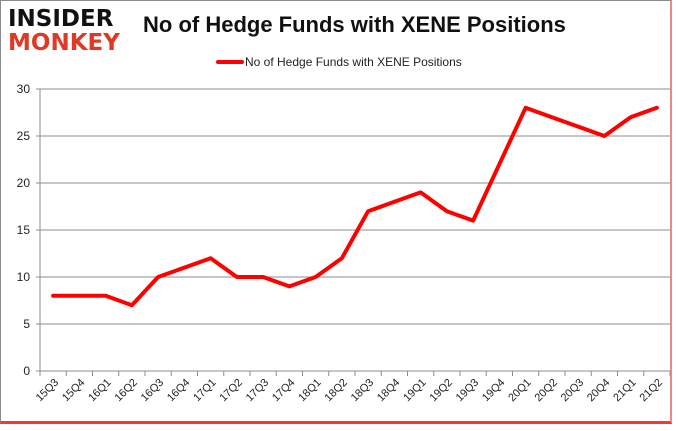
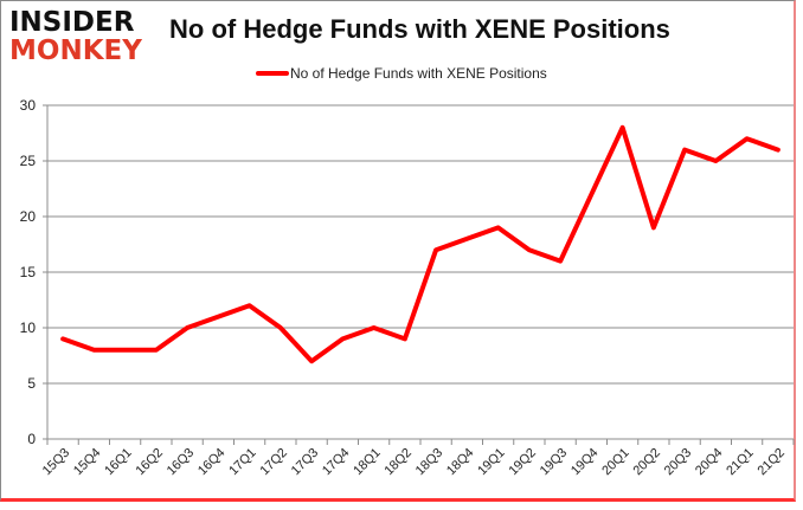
15Q3: 8 -> 9
16Q2: 7 -> 8
17Q3: 10 -> 7
18Q2: 12 -> 9
20Q2: 27 -> 19
21Q2: 28 -> 26
